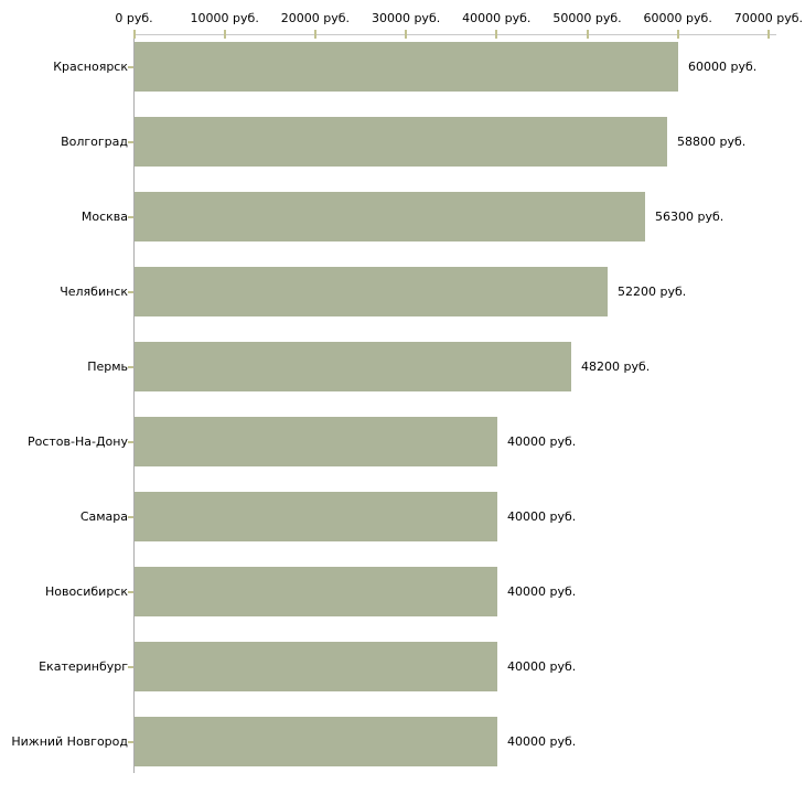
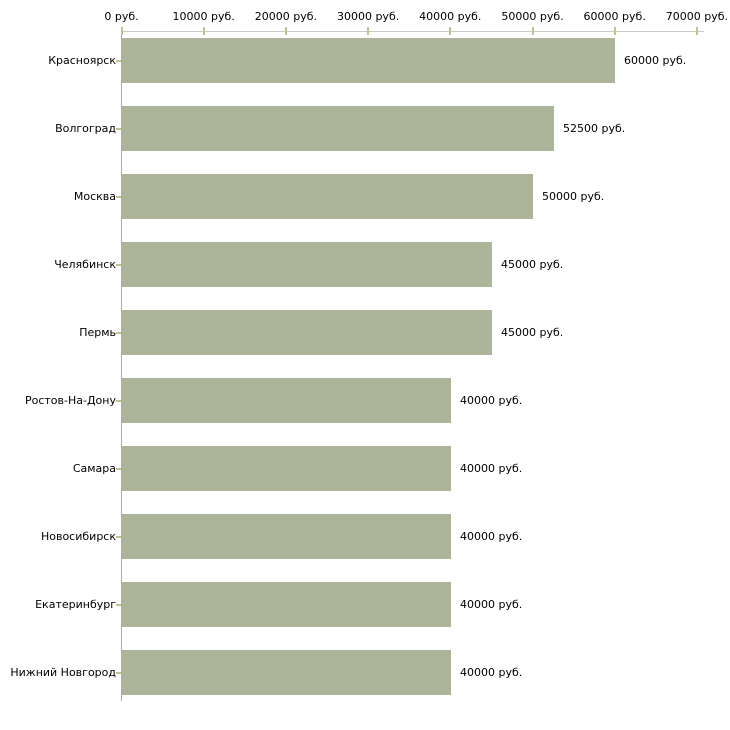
Волгоград: 58800 -> 52500
Москва: 56300 -> 50000
Челябинск: 52200 -> 45000
Пермь: 48200 -> 45000
